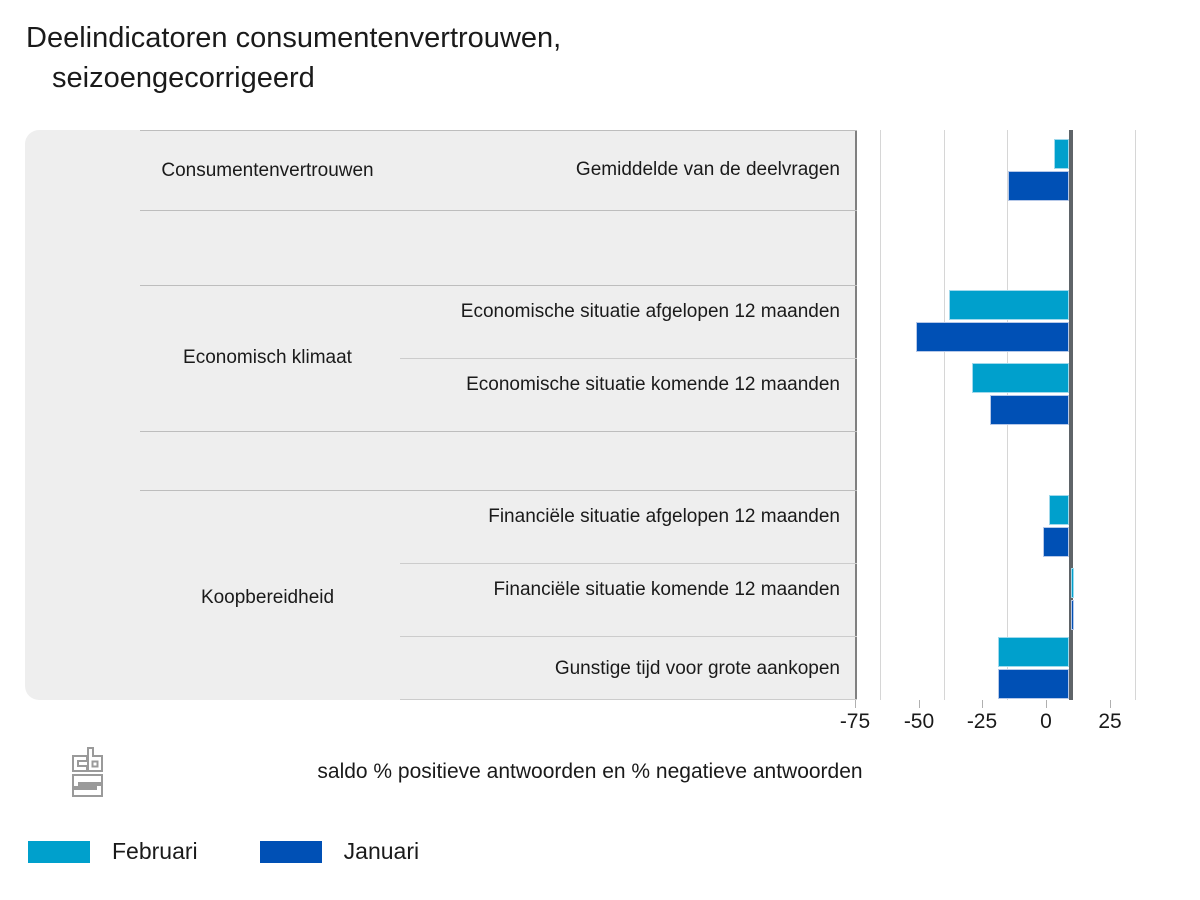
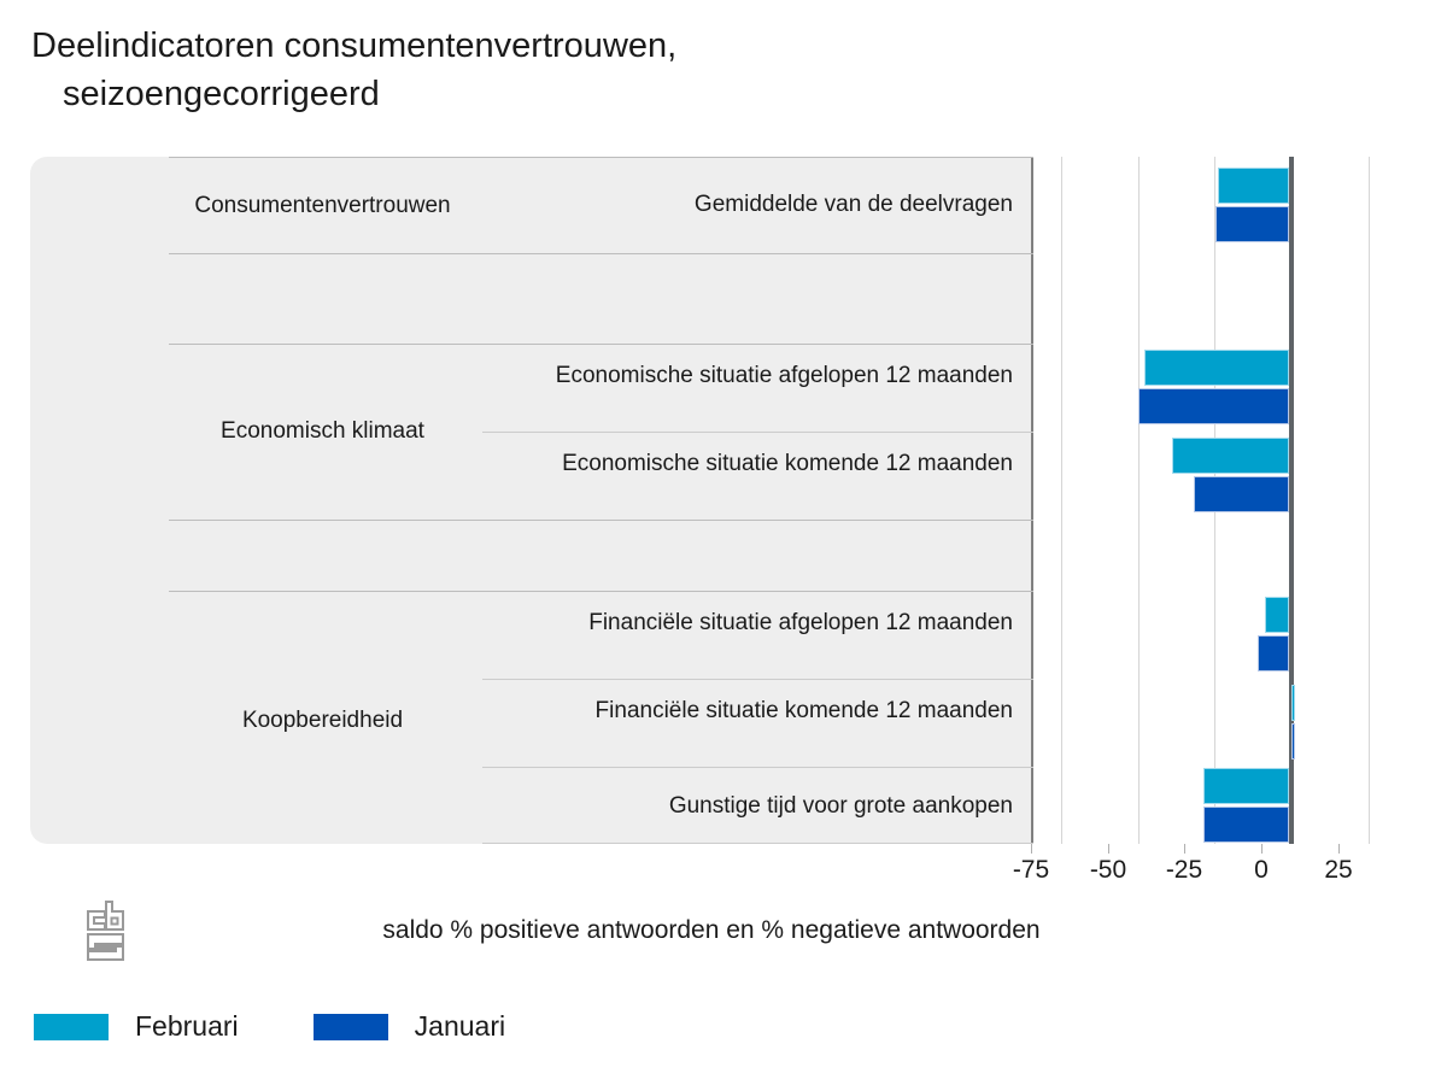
Februari/Gemiddelde van de deelvragen: -6 -> -23
Januari/Economische situatie afgelopen 12 maanden: -60 -> -49
